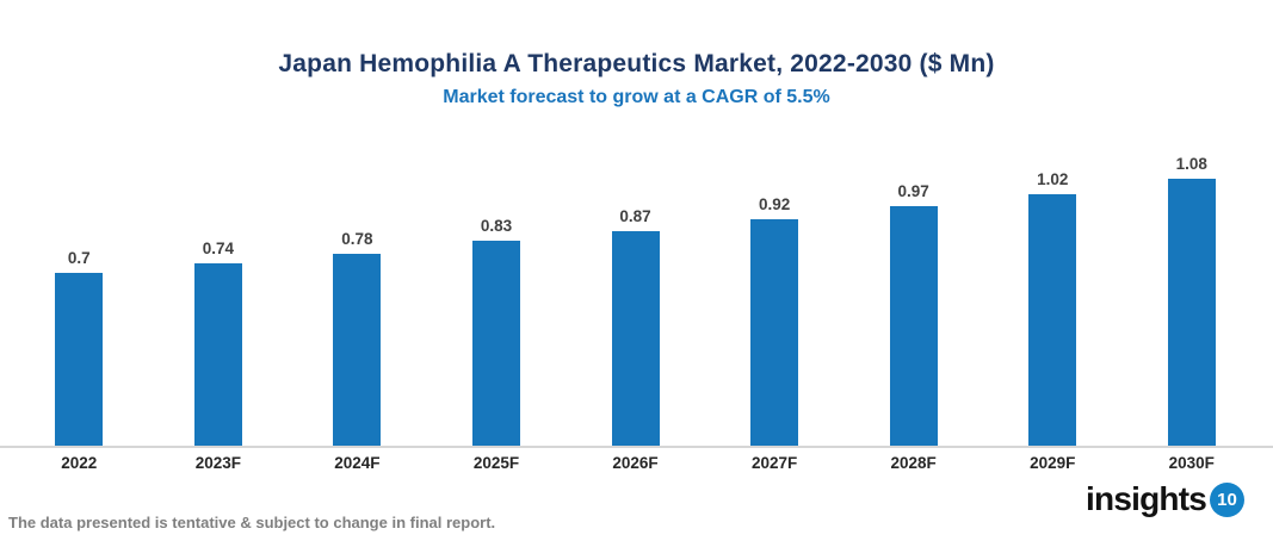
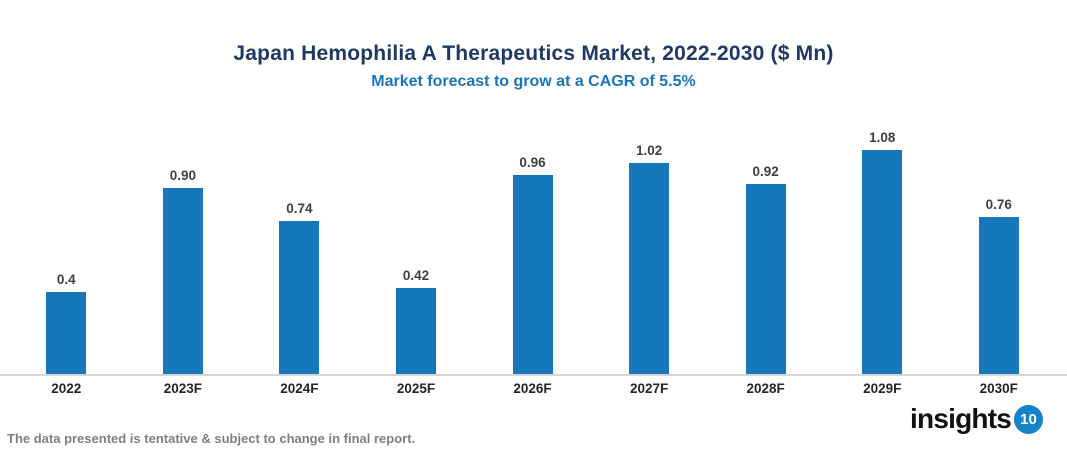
2022: 0.7 -> 0.4
2023F: 0.74 -> 0.90
2024F: 0.78 -> 0.74
2025F: 0.83 -> 0.42
2026F: 0.87 -> 0.96
2027F: 0.92 -> 1.02
2028F: 0.97 -> 0.92
2029F: 1.02 -> 1.08
2030F: 1.08 -> 0.76
